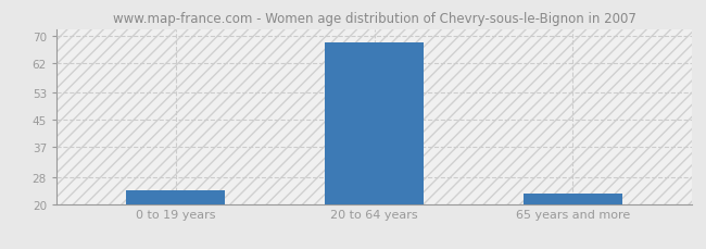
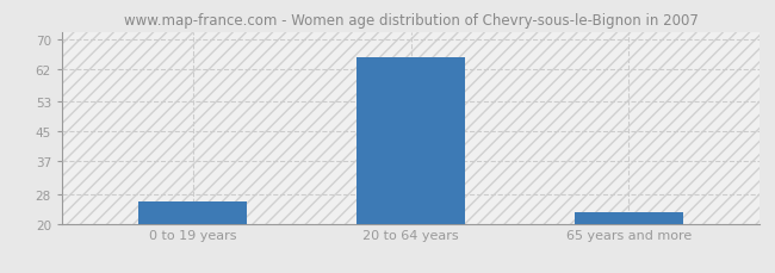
0 to 19 years: 24 -> 26
20 to 64 years: 68 -> 65
